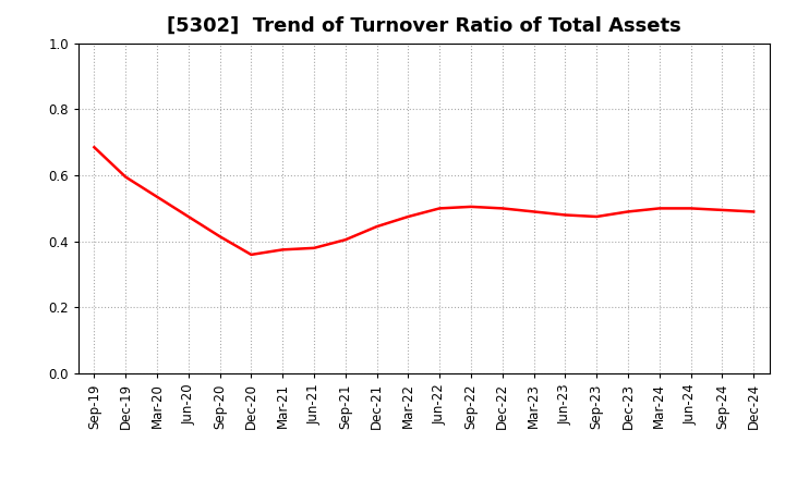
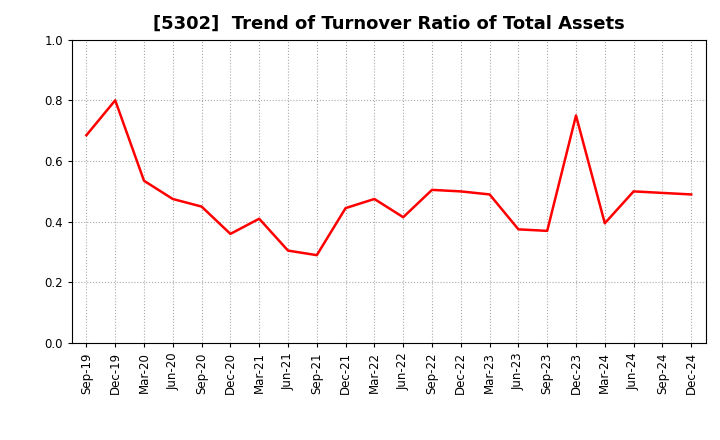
Dec-19: 0.595 -> 0.800
Sep-20: 0.415 -> 0.450
Mar-21: 0.375 -> 0.410
Jun-21: 0.380 -> 0.305
Sep-21: 0.405 -> 0.290
Jun-22: 0.500 -> 0.415
Jun-23: 0.480 -> 0.375
Sep-23: 0.475 -> 0.370
Dec-23: 0.490 -> 0.750
Mar-24: 0.500 -> 0.395
